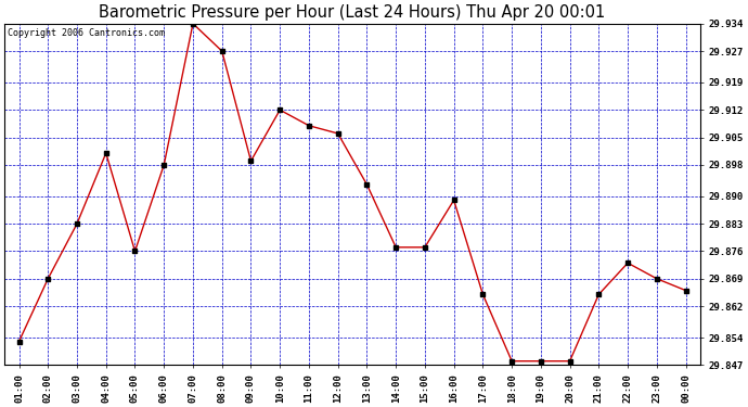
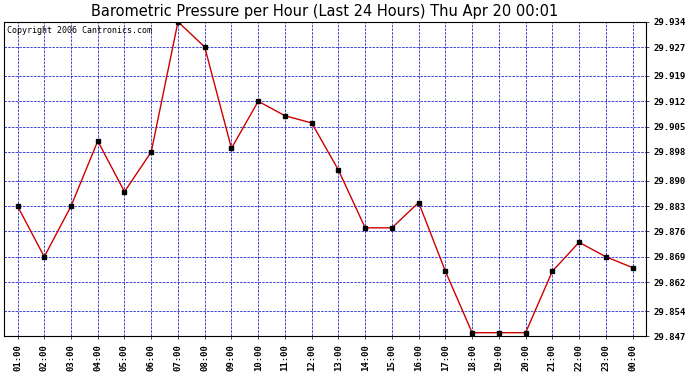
01:00: 29.853 -> 29.883
05:00: 29.876 -> 29.887
16:00: 29.889 -> 29.884
